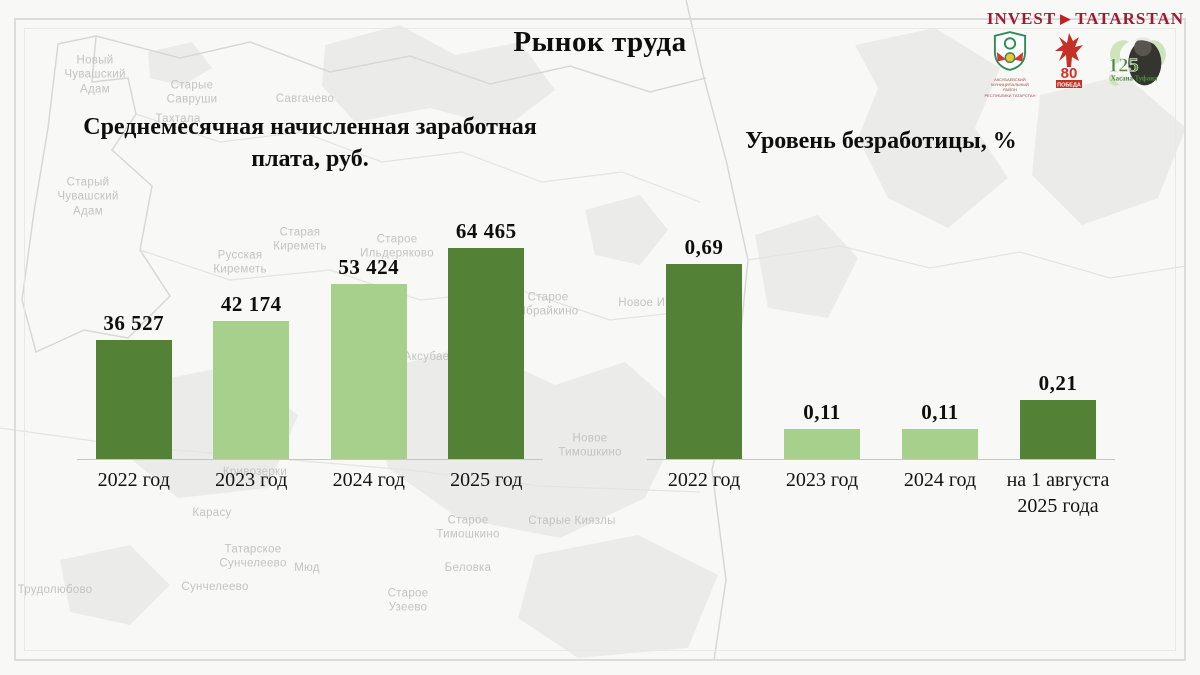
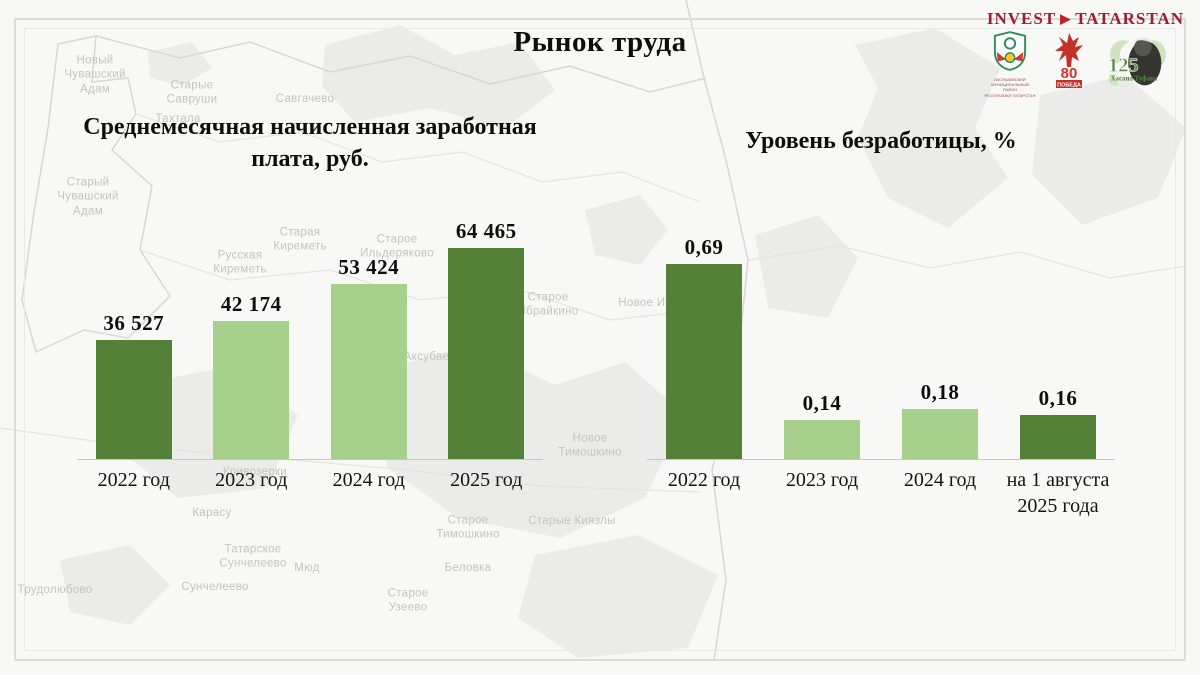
Уровень безработицы, %/2023 год: 0,11 -> 0,14
Уровень безработицы, %/2024 год: 0,11 -> 0,18
Уровень безработицы, %/на 1 августа 2025 года: 0,21 -> 0,16
